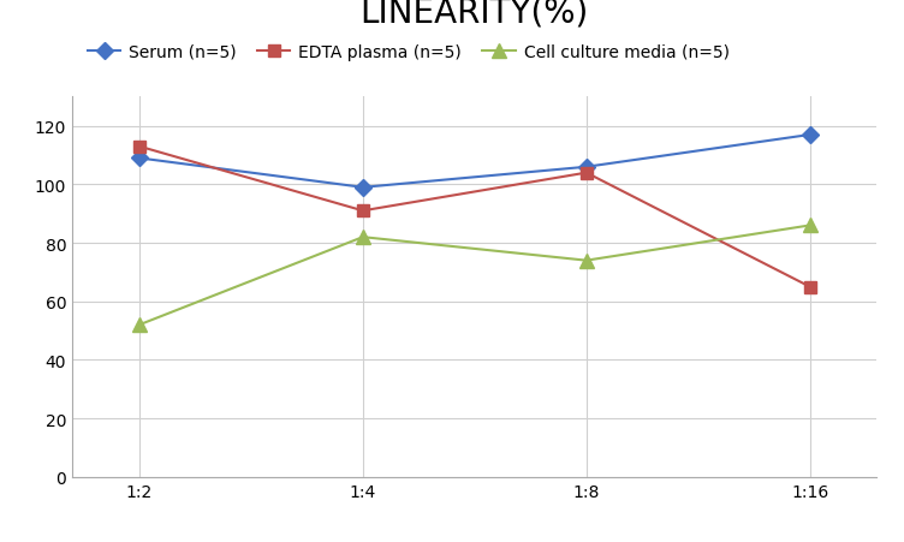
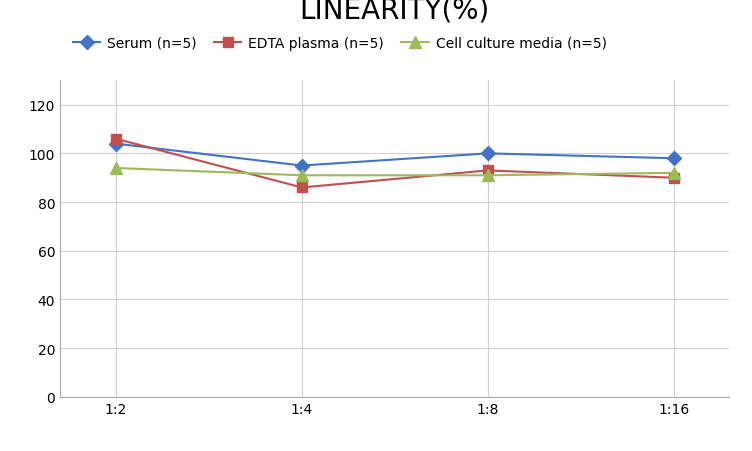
Serum (n=5)/1:2: 109 -> 104
EDTA plasma (n=5)/1:2: 113 -> 106
Cell culture media (n=5)/1:2: 52 -> 94
Serum (n=5)/1:4: 99 -> 95
EDTA plasma (n=5)/1:4: 91 -> 86
Cell culture media (n=5)/1:4: 82 -> 91
Serum (n=5)/1:8: 106 -> 100
EDTA plasma (n=5)/1:8: 104 -> 93
Cell culture media (n=5)/1:8: 74 -> 91
Serum (n=5)/1:16: 117 -> 98
EDTA plasma (n=5)/1:16: 65 -> 90
Cell culture media (n=5)/1:16: 86 -> 92
